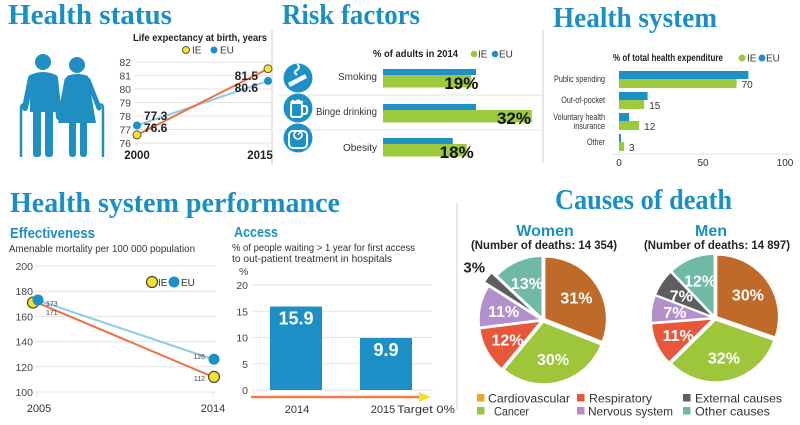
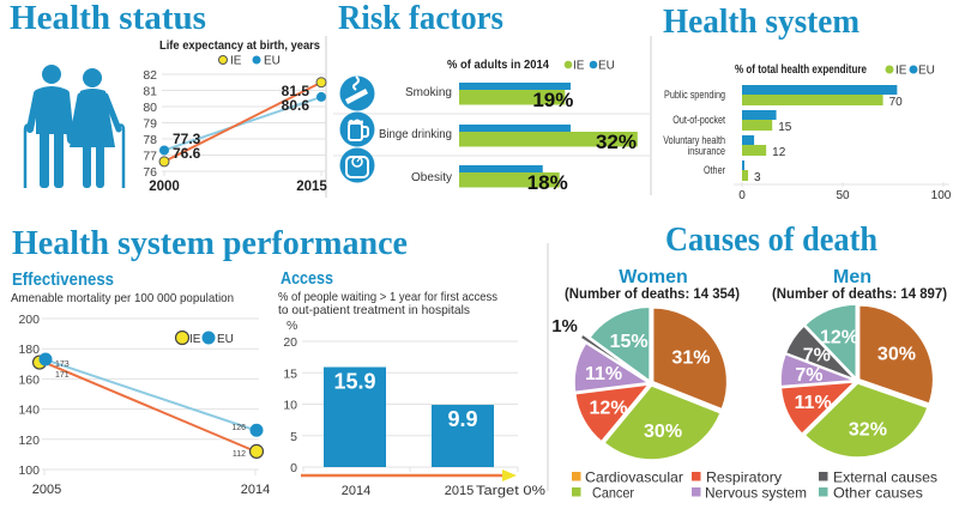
Women/External causes: 3% -> 1%
Women/Other causes: 13% -> 15%
